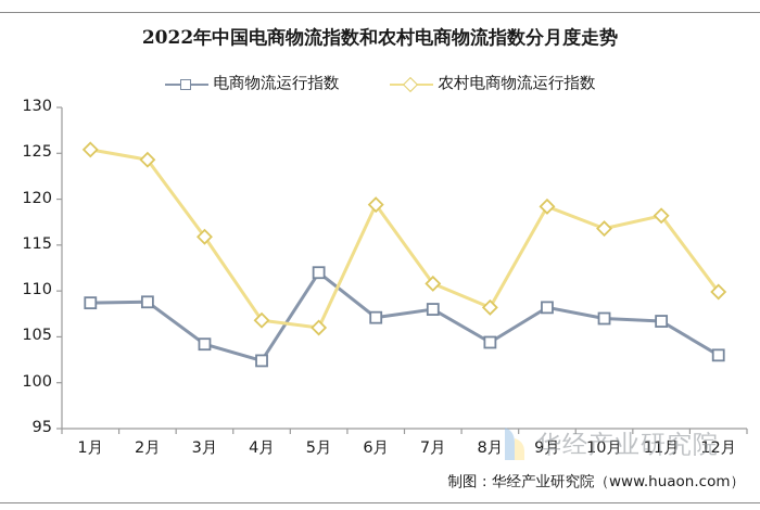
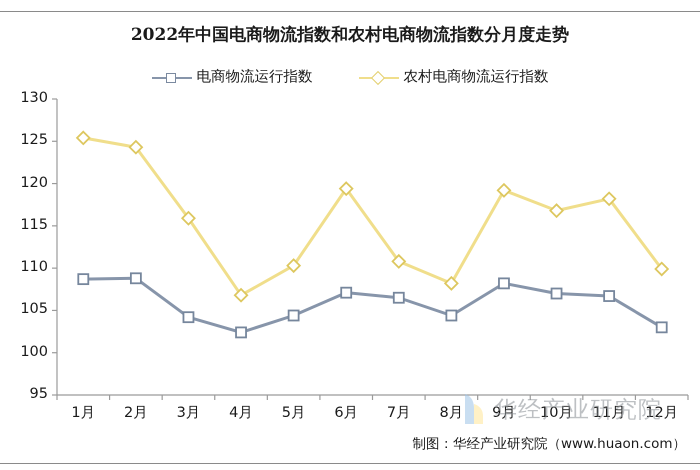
电商物流运行指数/5月: 112 -> 104
农村电商物流运行指数/5月: 106 -> 110
电商物流运行指数/7月: 108 -> 106
